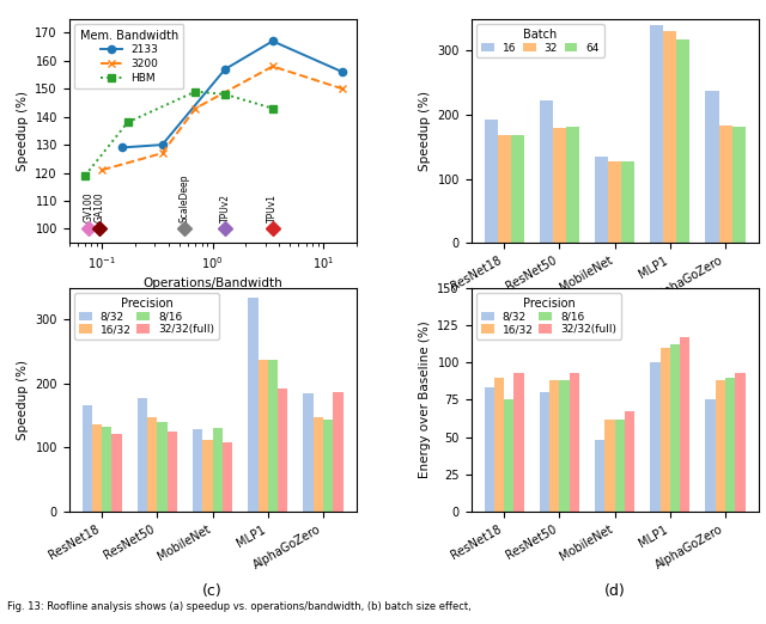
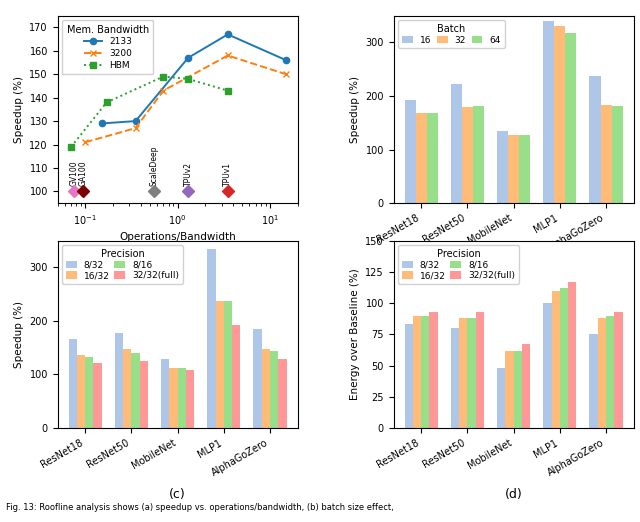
(c)/8/16/MobileNet: 130 -> 113
(c)/32/32(full)/AlphaGoZero: 186 -> 129
(d)/8/16/ResNet18: 75 -> 90
